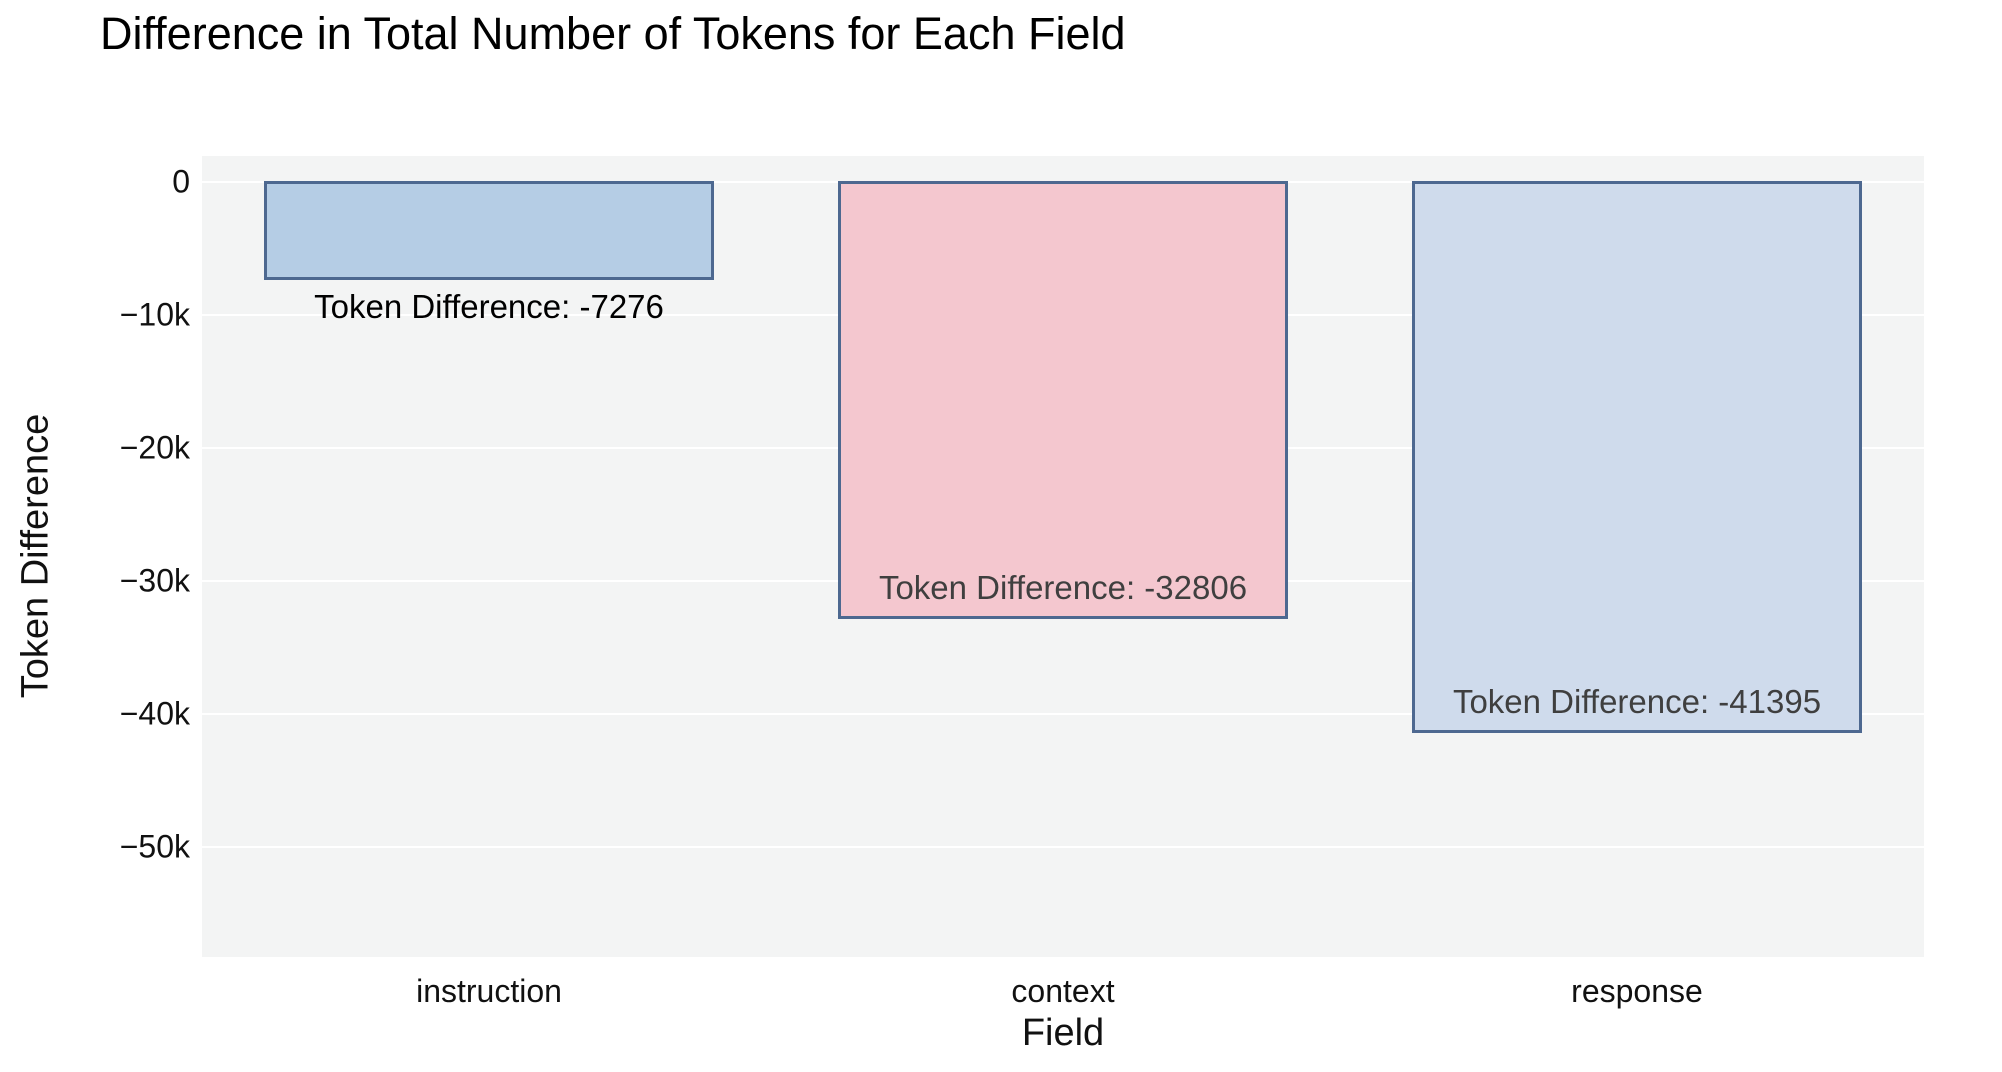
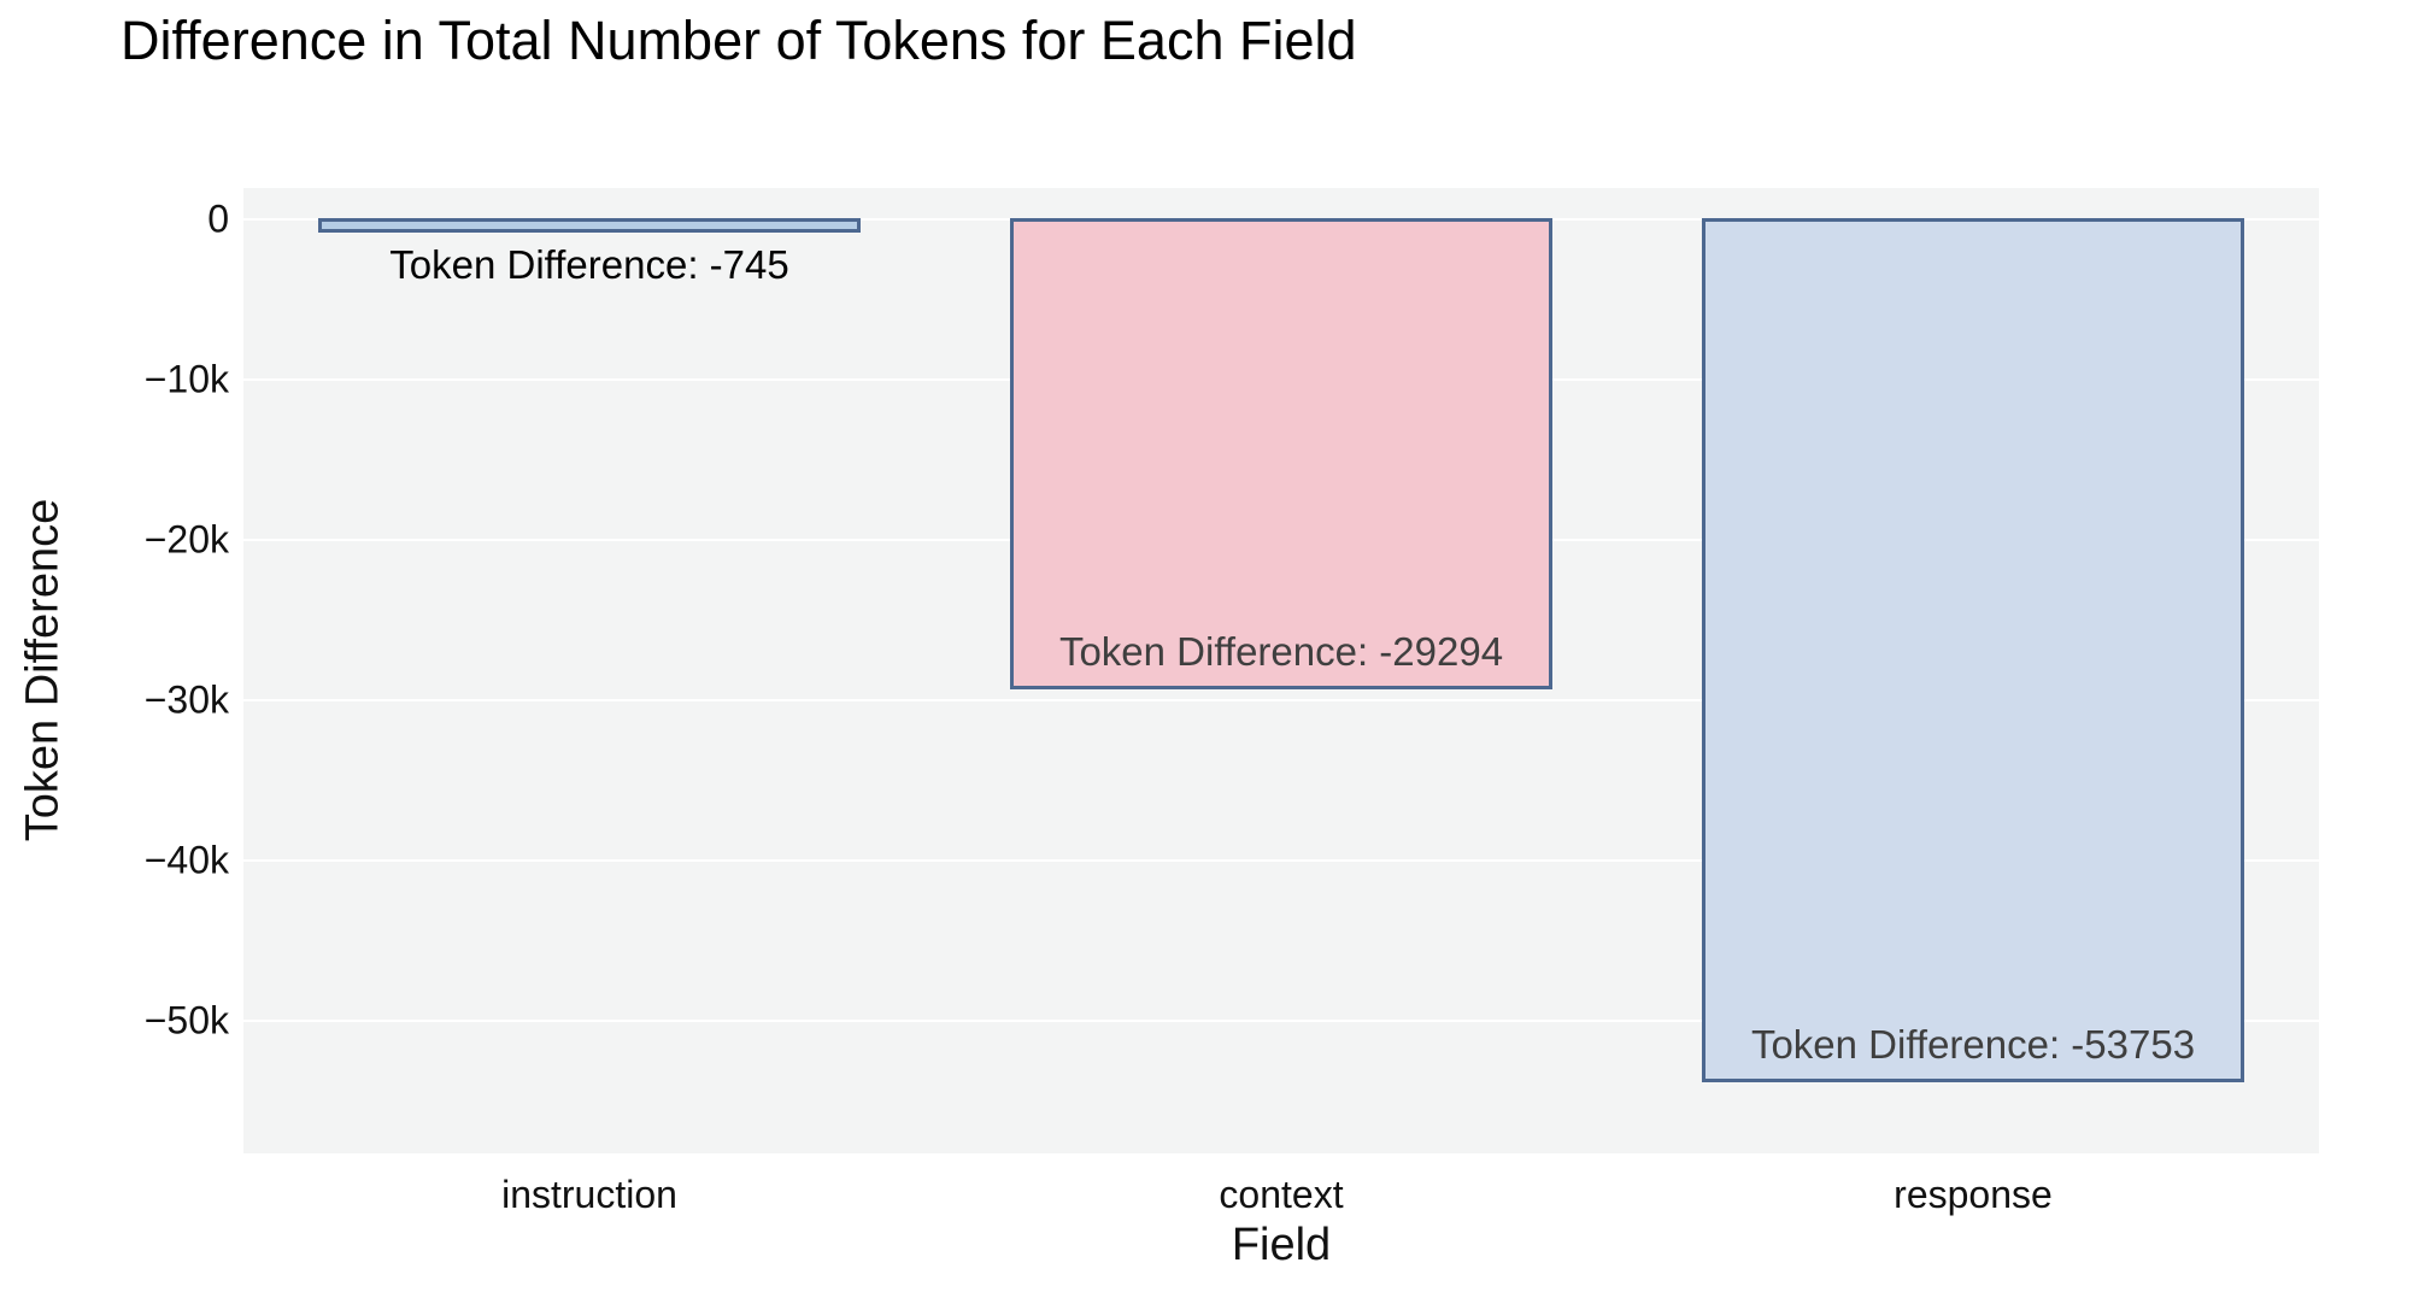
instruction: -7276 -> -745
context: -32806 -> -29294
response: -41395 -> -53753
